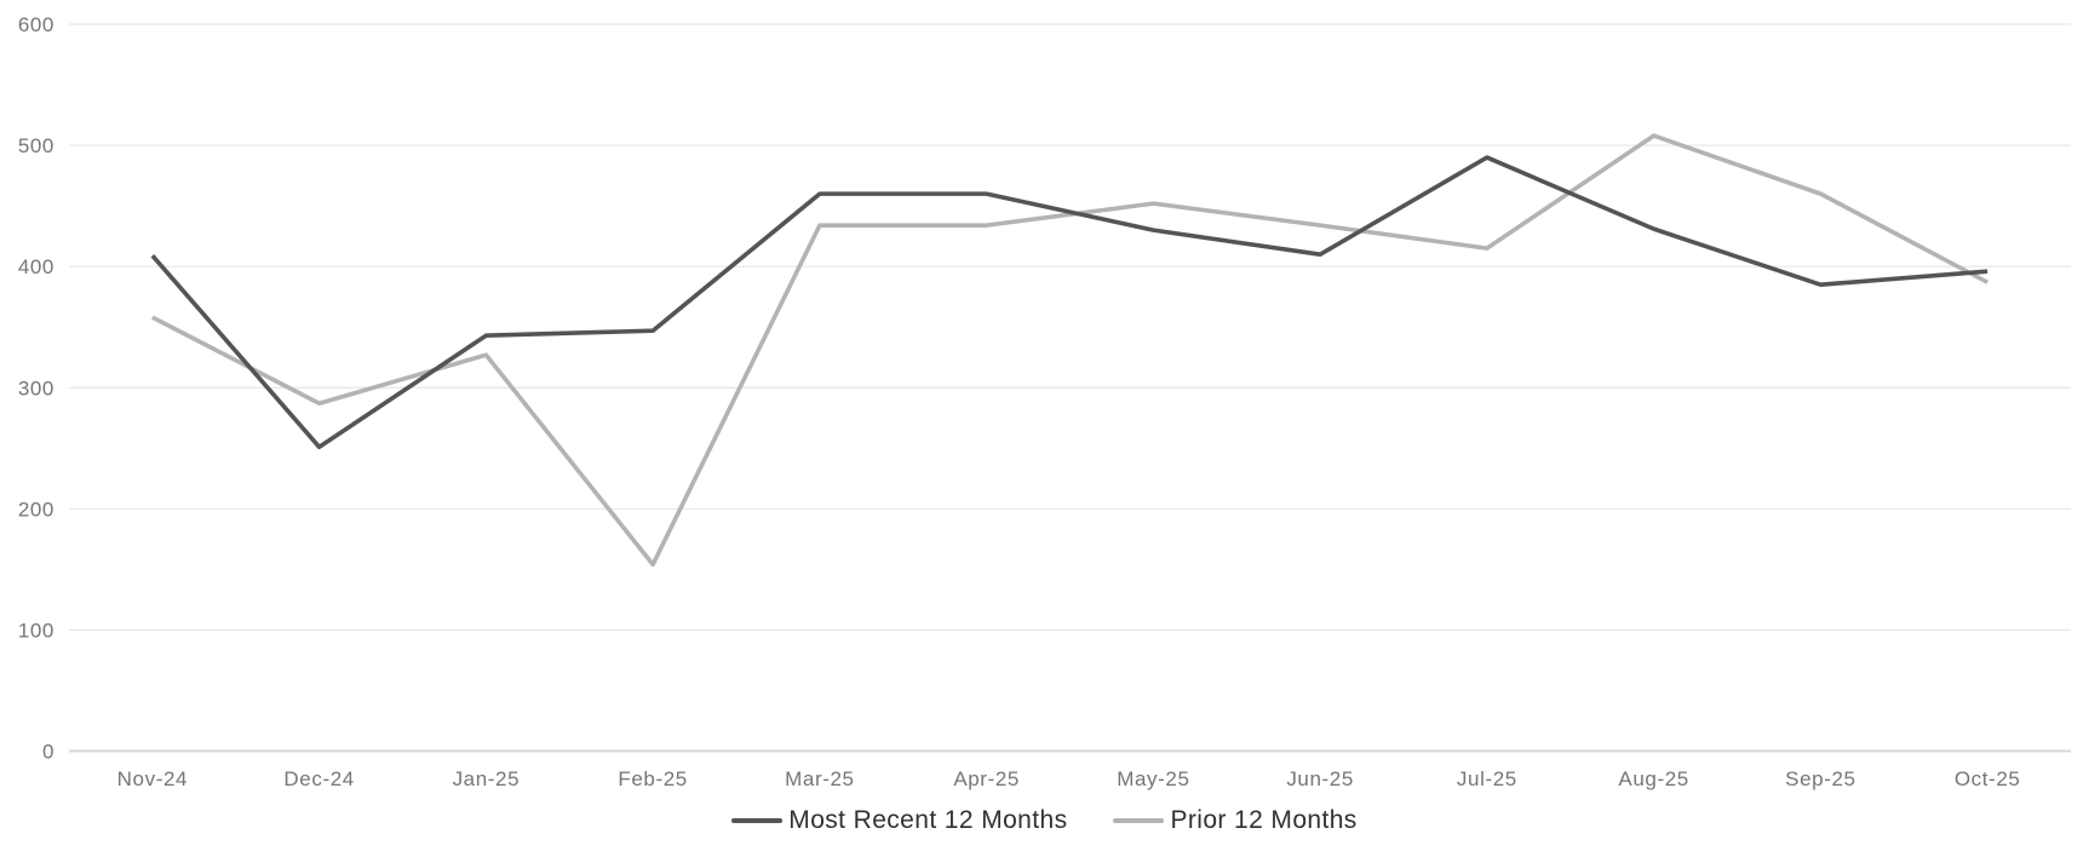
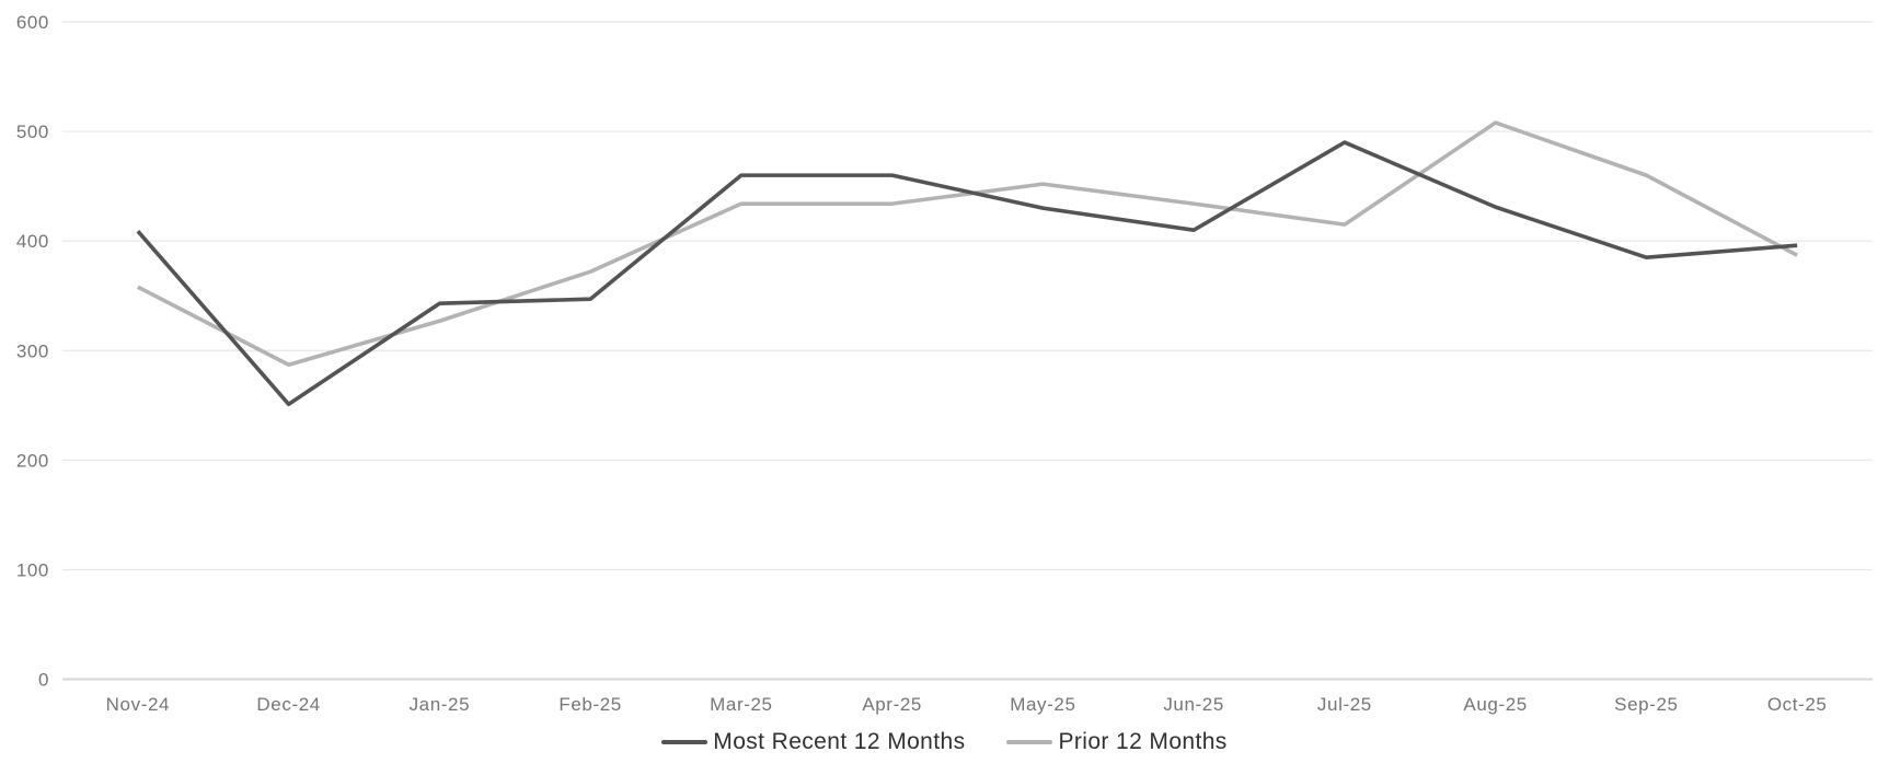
Prior 12 Months/Feb-25: 154 -> 372
